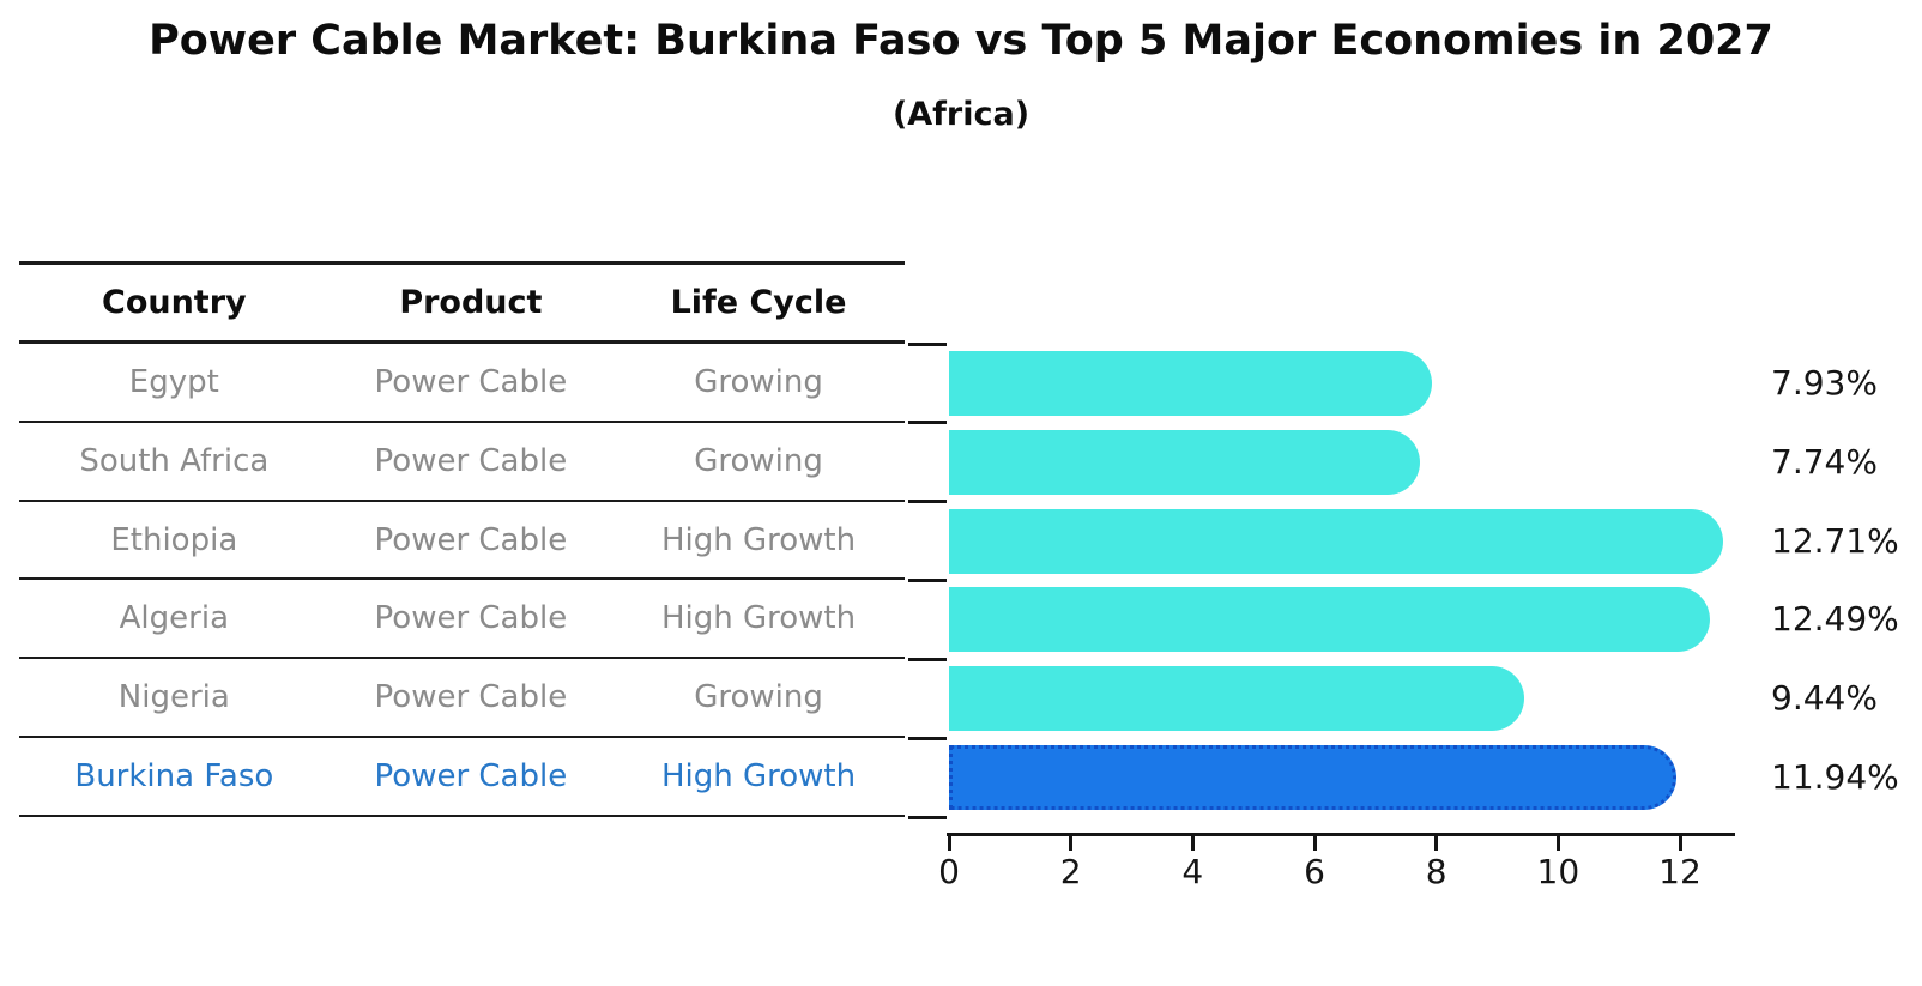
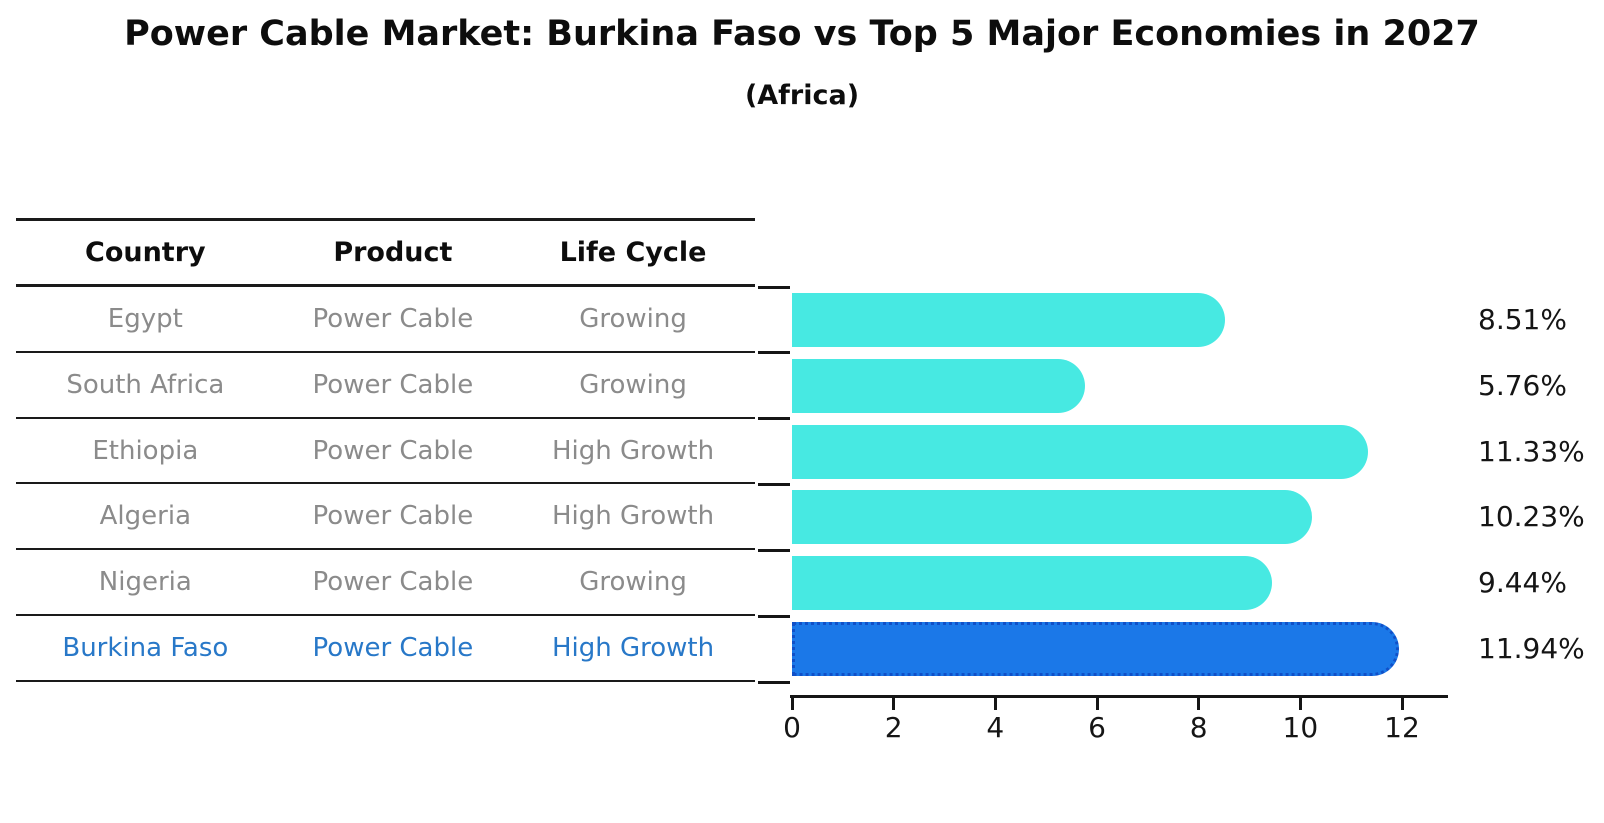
Egypt: 7.93% -> 8.51%
South Africa: 7.74% -> 5.76%
Ethiopia: 12.71% -> 11.33%
Algeria: 12.49% -> 10.23%
